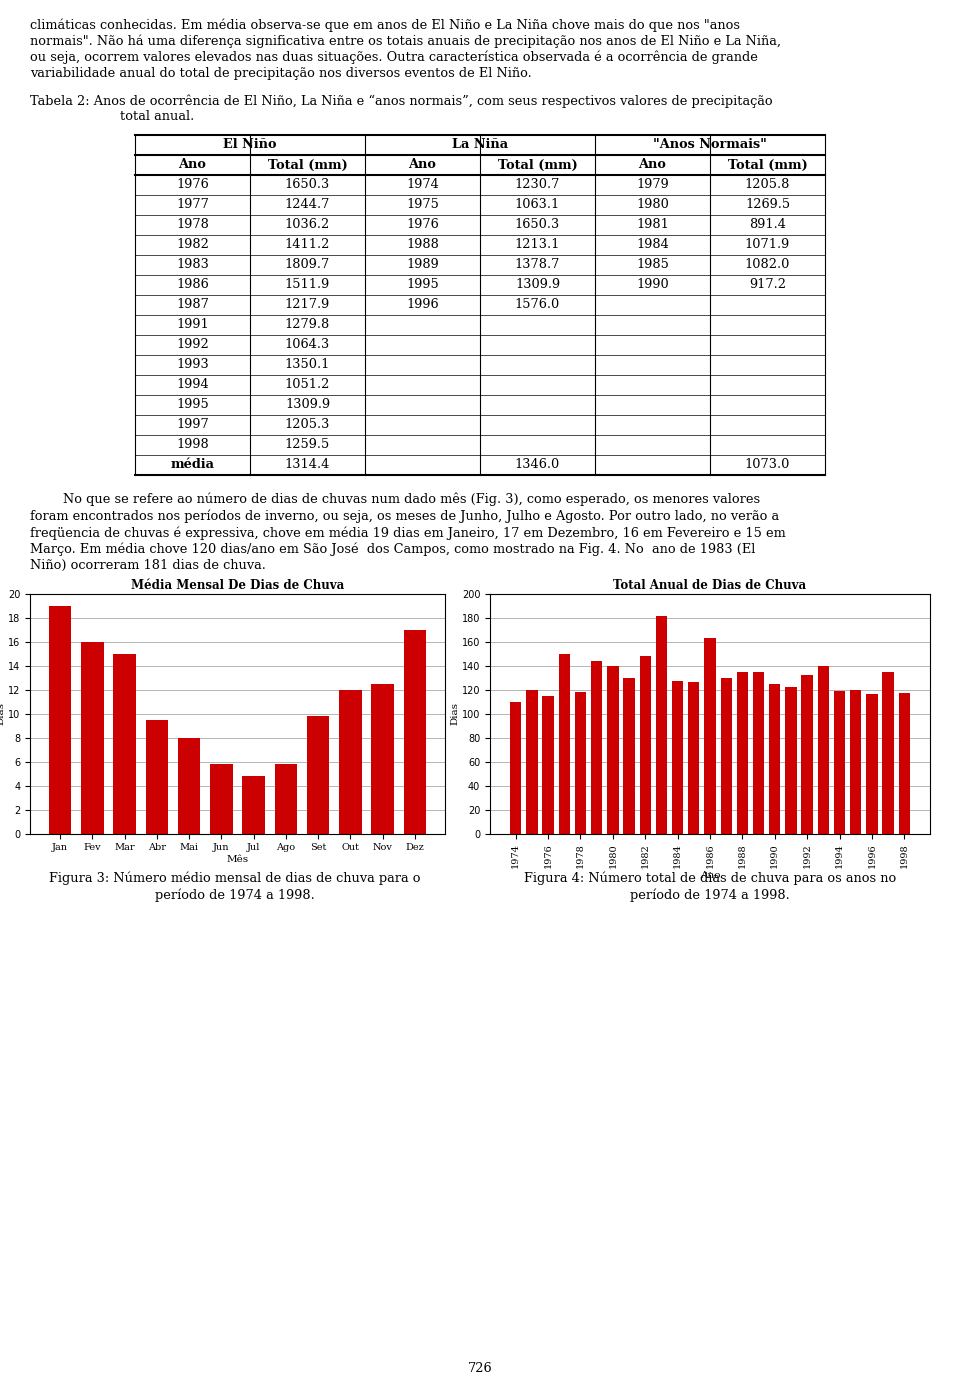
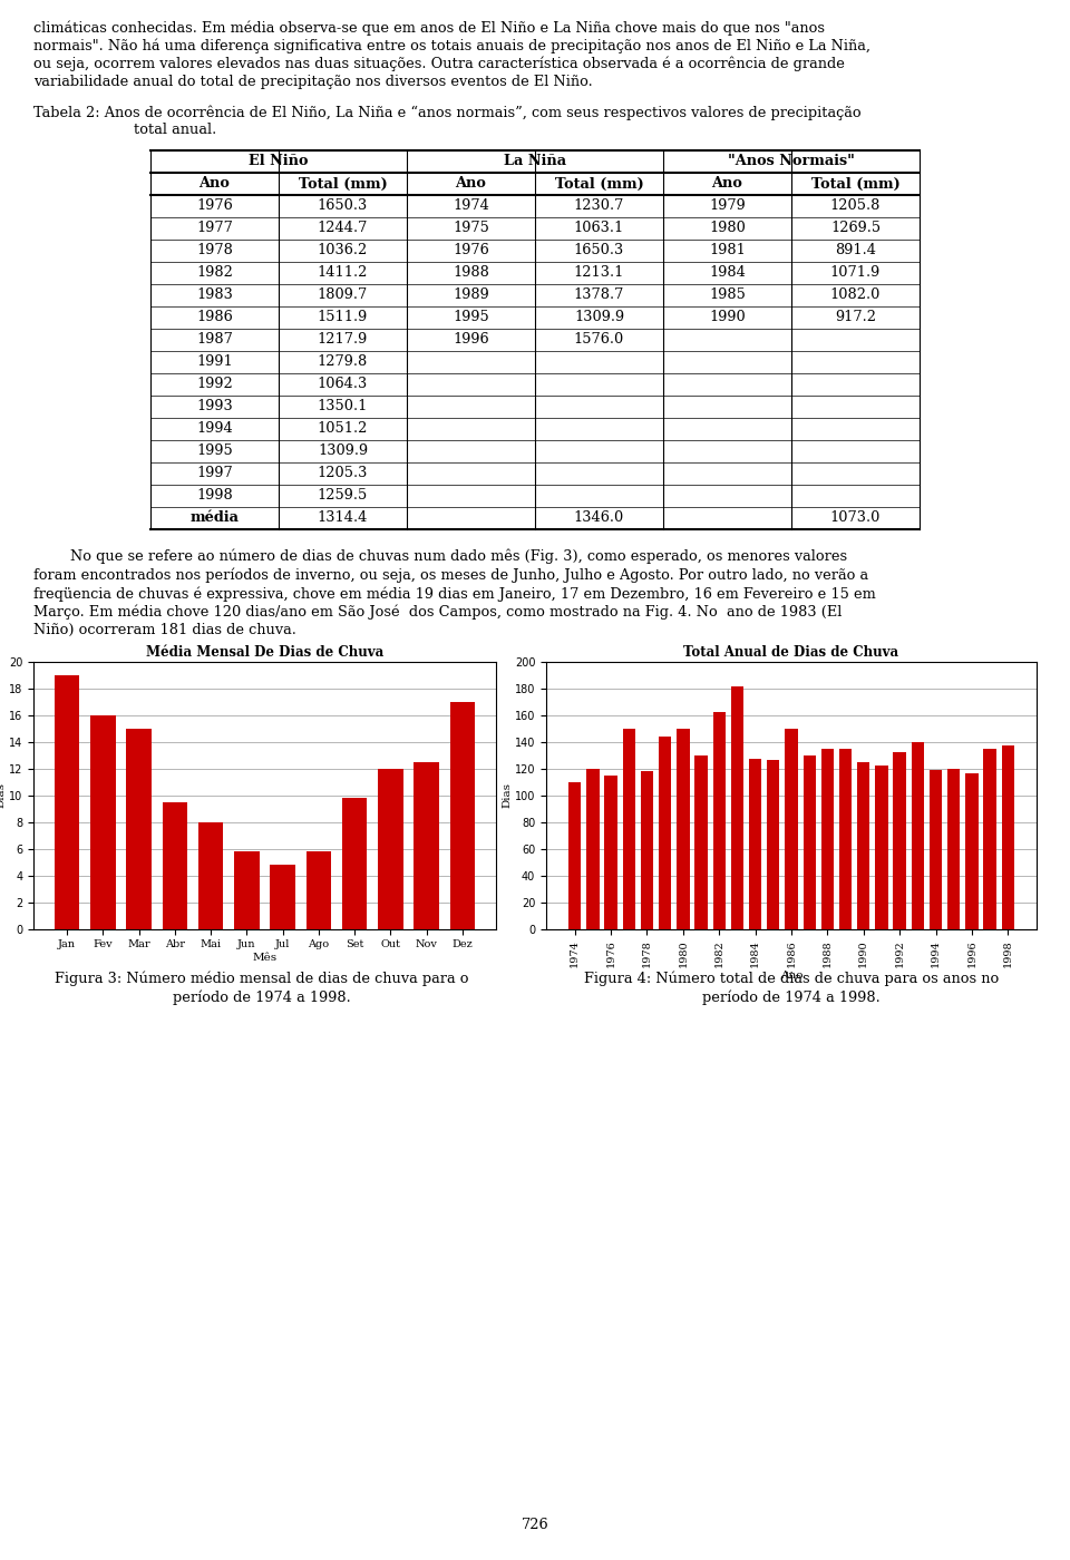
Total Anual de Dias de Chuva/1980: 140 -> 150
Total Anual de Dias de Chuva/1982: 148 -> 162
Total Anual de Dias de Chuva/1986: 163 -> 150
Total Anual de Dias de Chuva/1998: 117 -> 137
